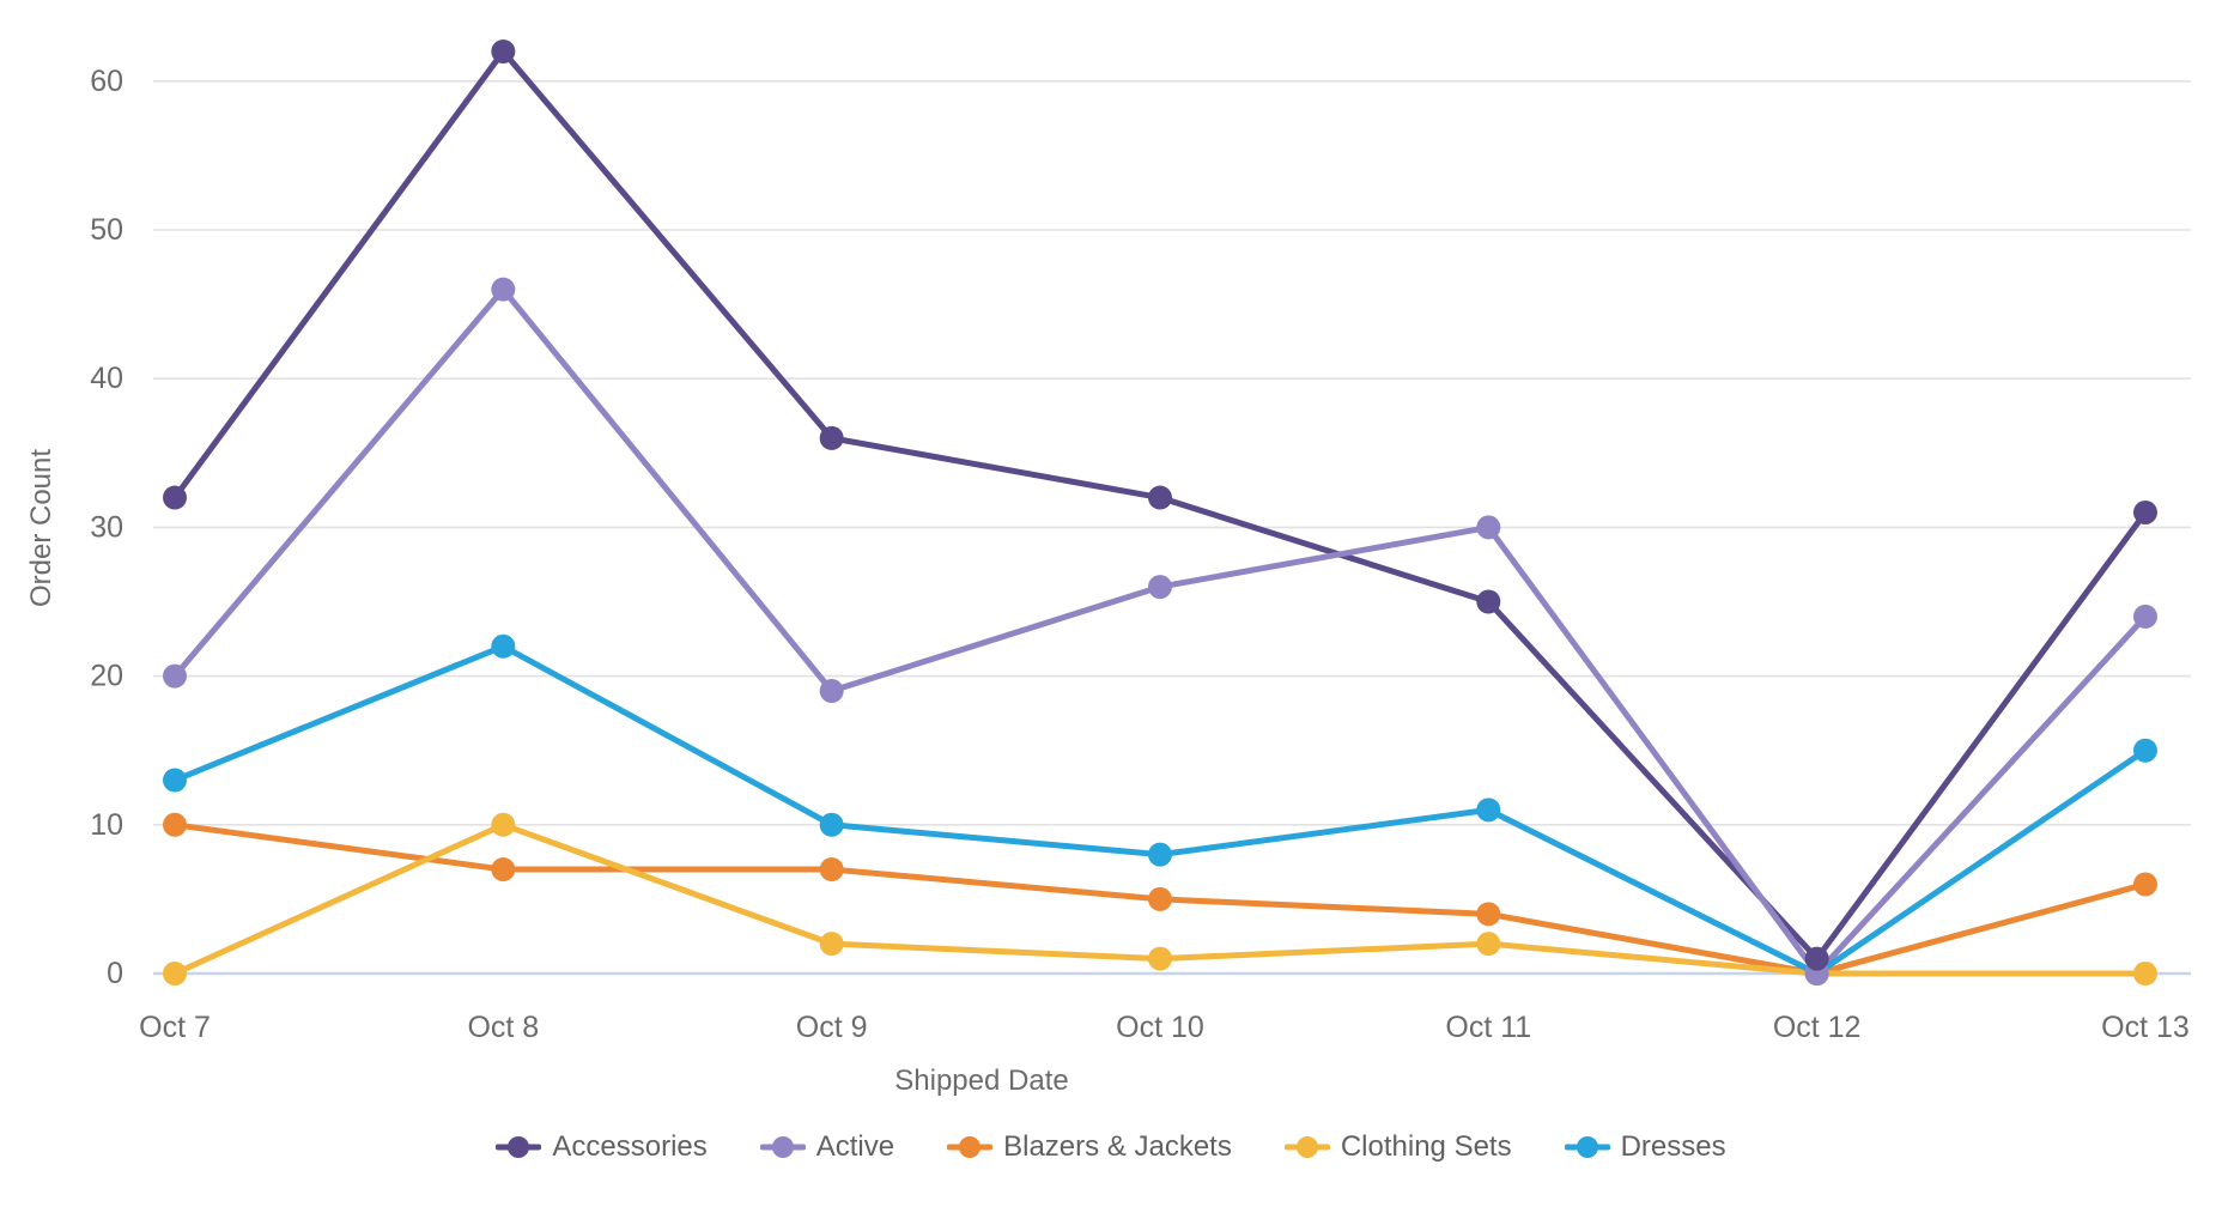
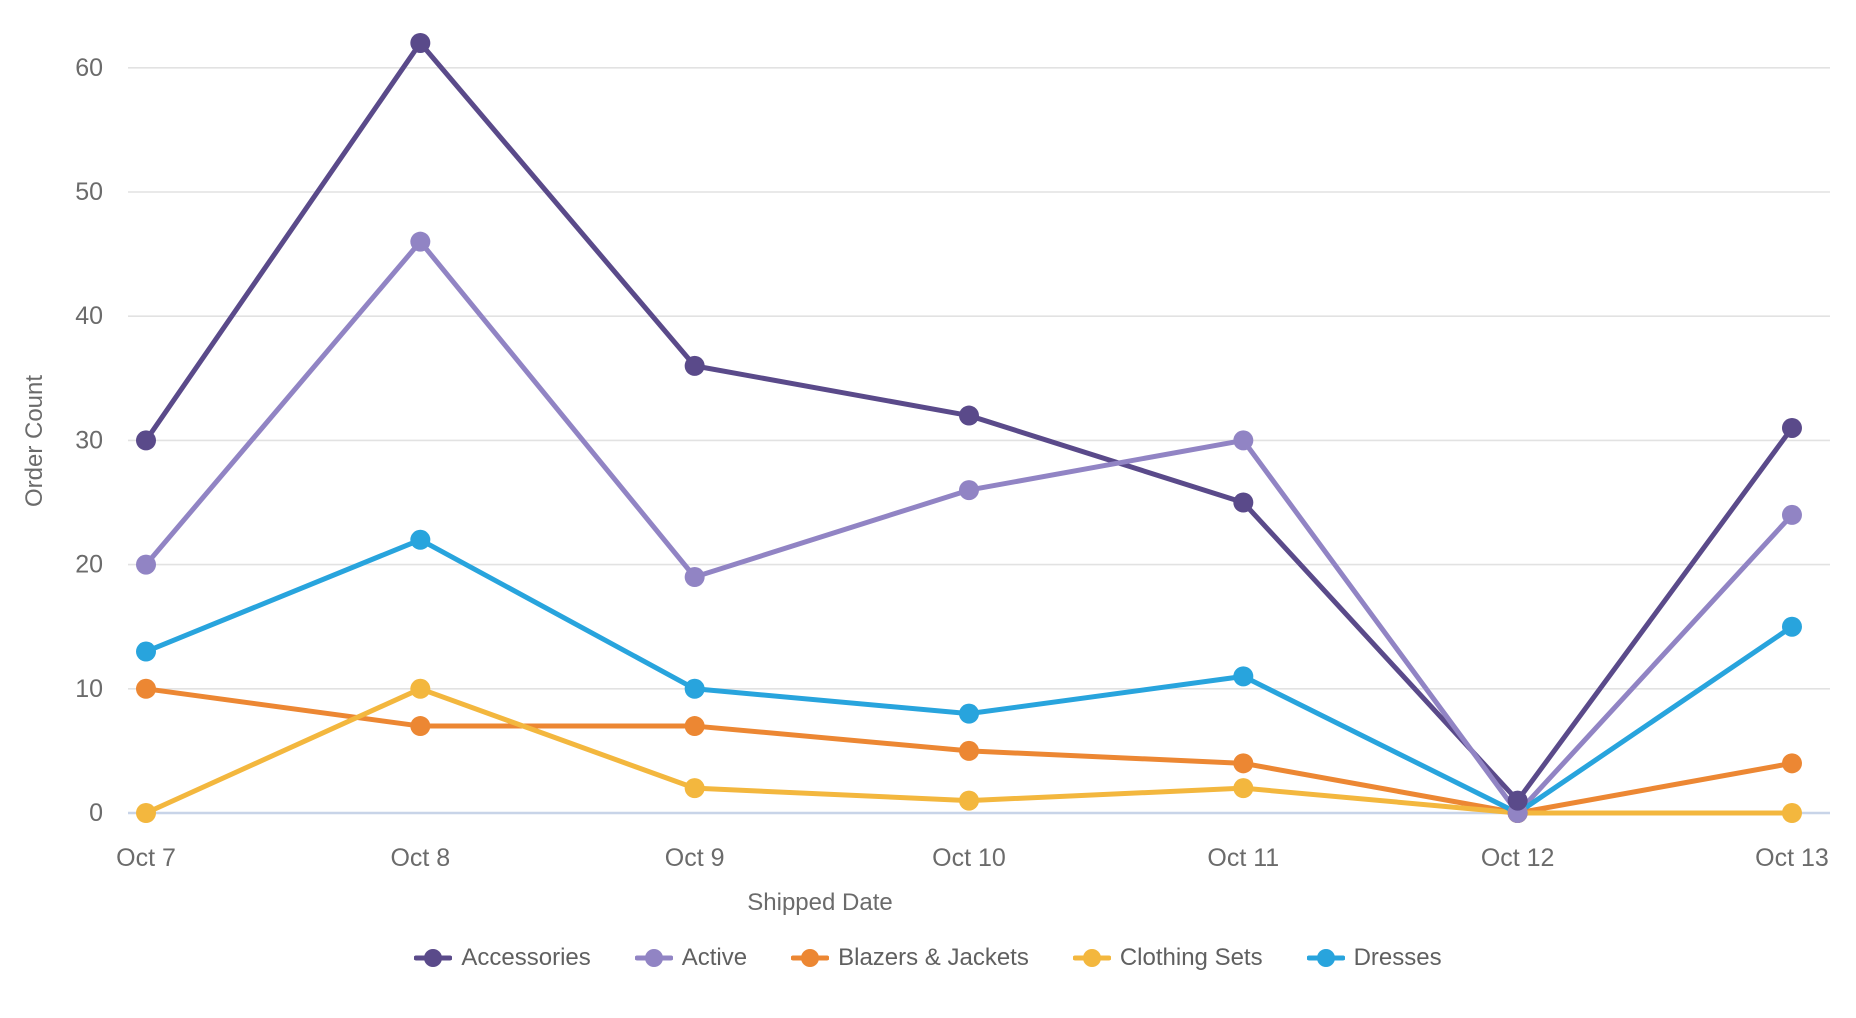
Accessories/Oct 7: 32 -> 30
Blazers & Jackets/Oct 13: 6 -> 4
